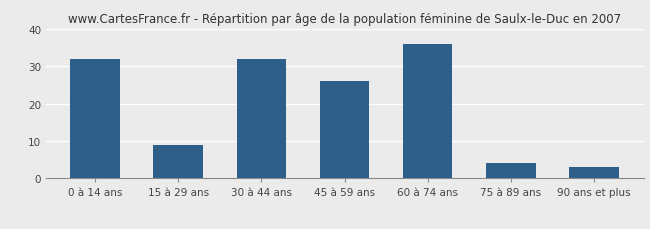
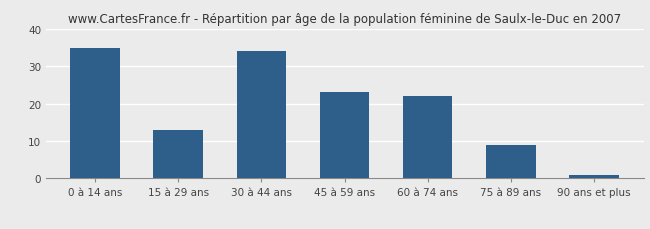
0 à 14 ans: 32 -> 35
15 à 29 ans: 9 -> 13
30 à 44 ans: 32 -> 34
45 à 59 ans: 26 -> 23
60 à 74 ans: 36 -> 22
75 à 89 ans: 4 -> 9
90 ans et plus: 3 -> 1
